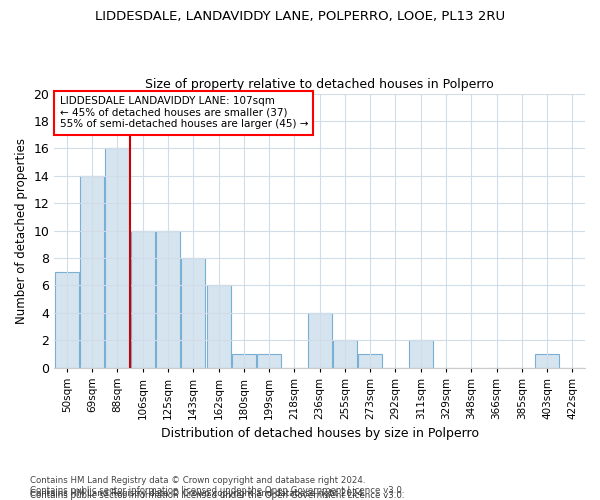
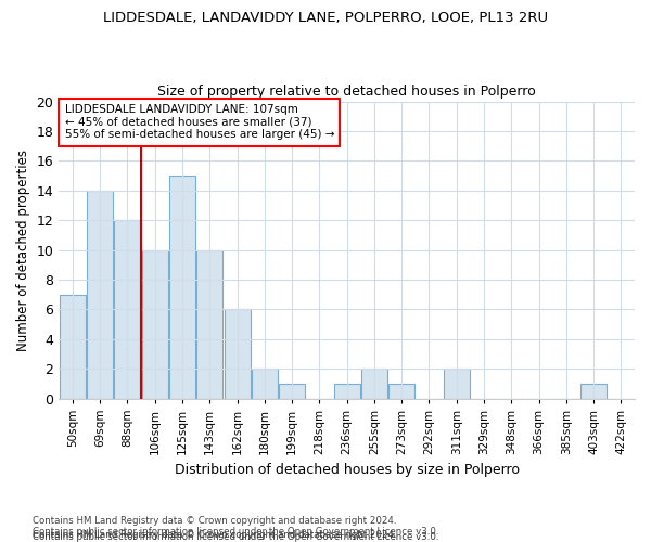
88sqm: 16 -> 12
125sqm: 10 -> 15
143sqm: 8 -> 10
180sqm: 1 -> 2
236sqm: 4 -> 1
